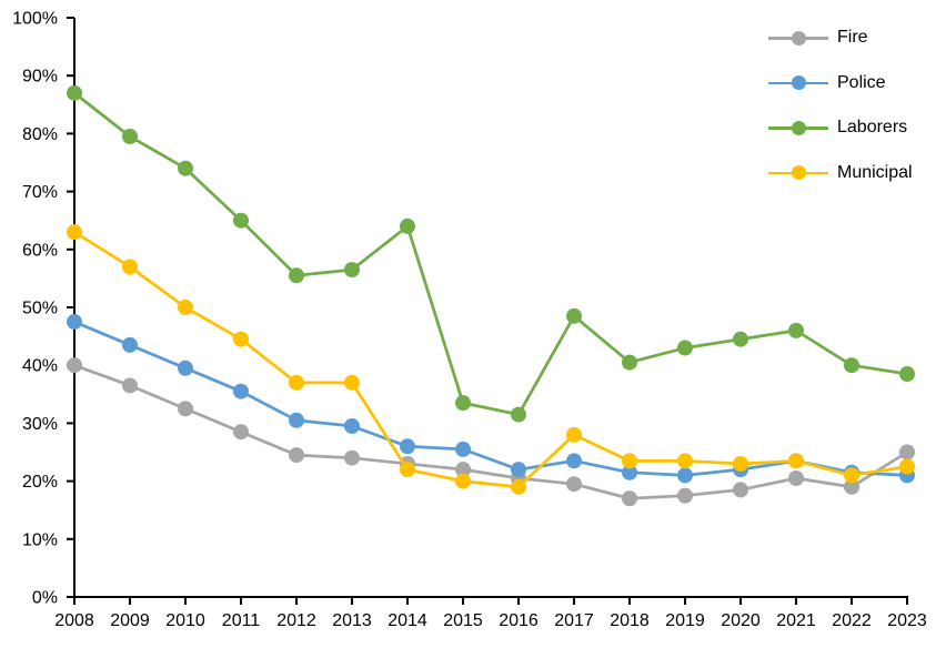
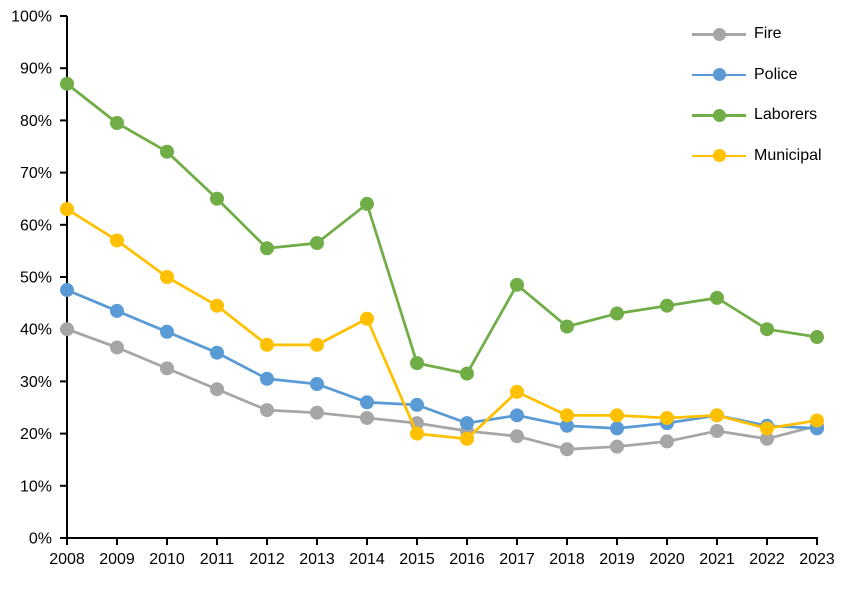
Municipal/2014: 22% -> 42%
Fire/2023: 25% -> 22%
